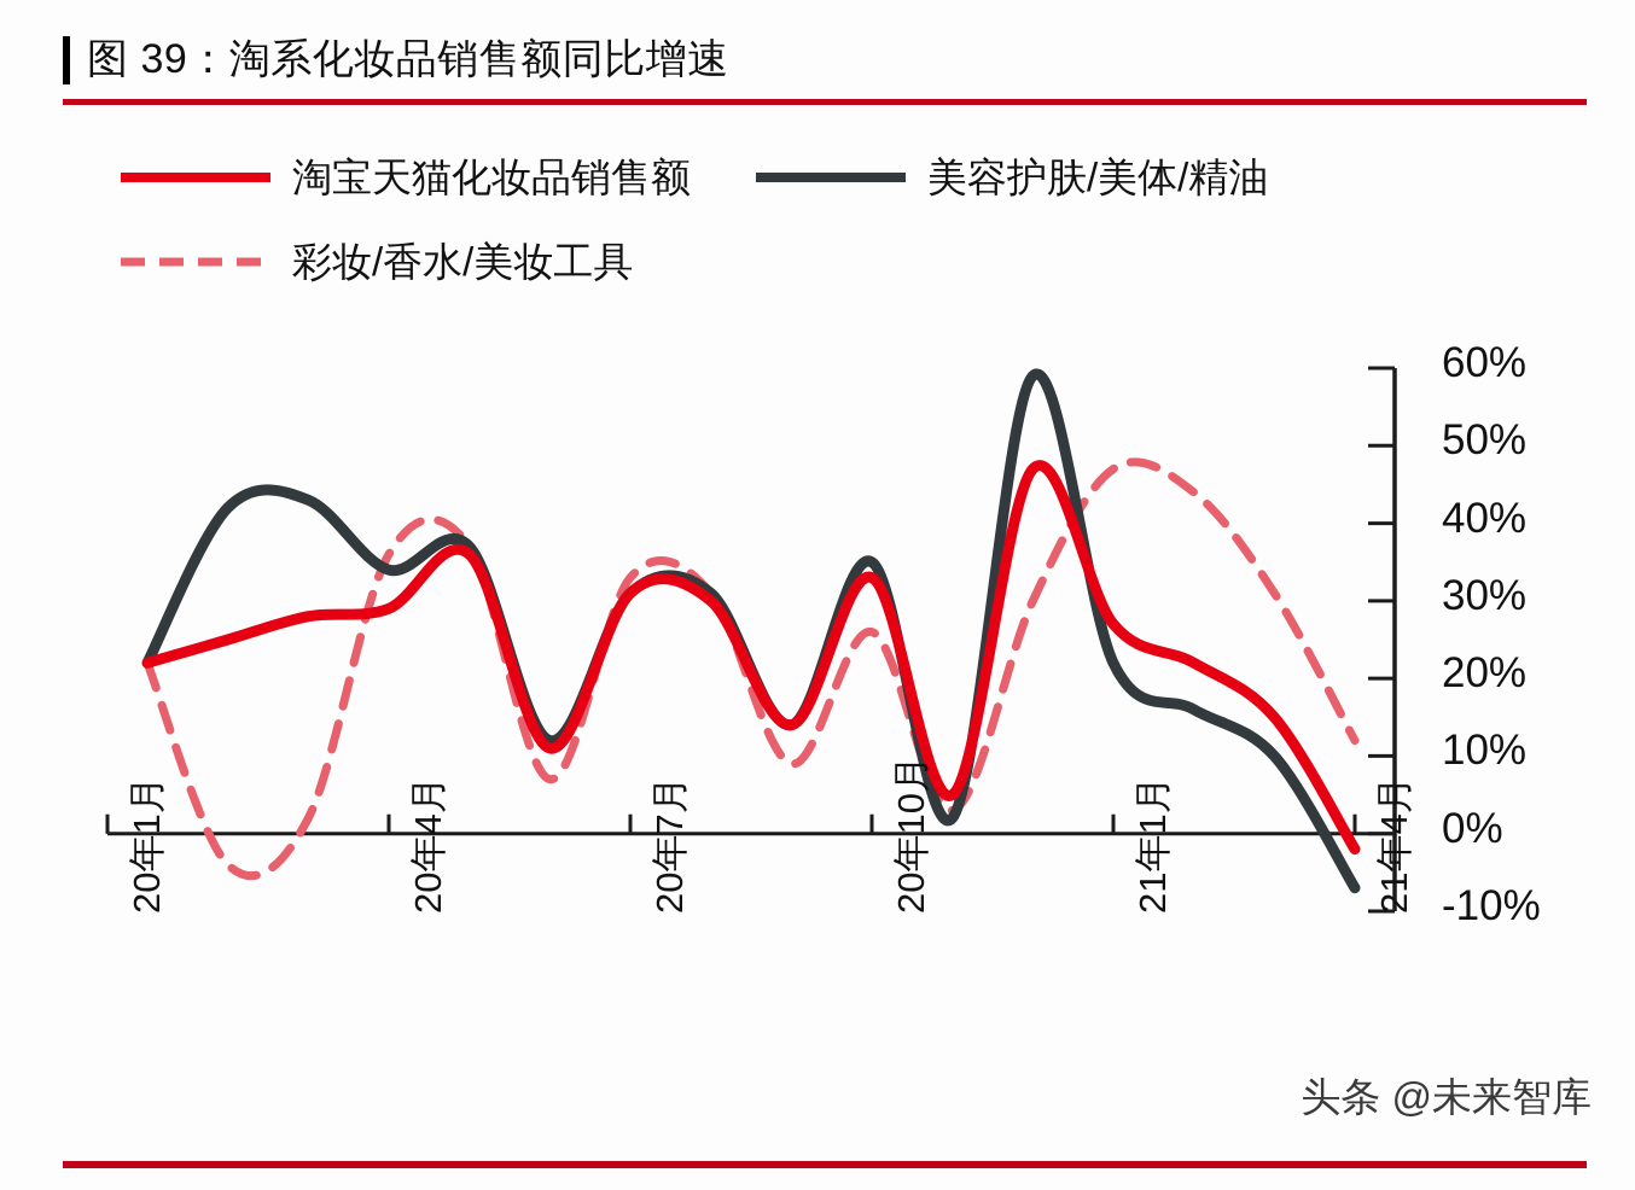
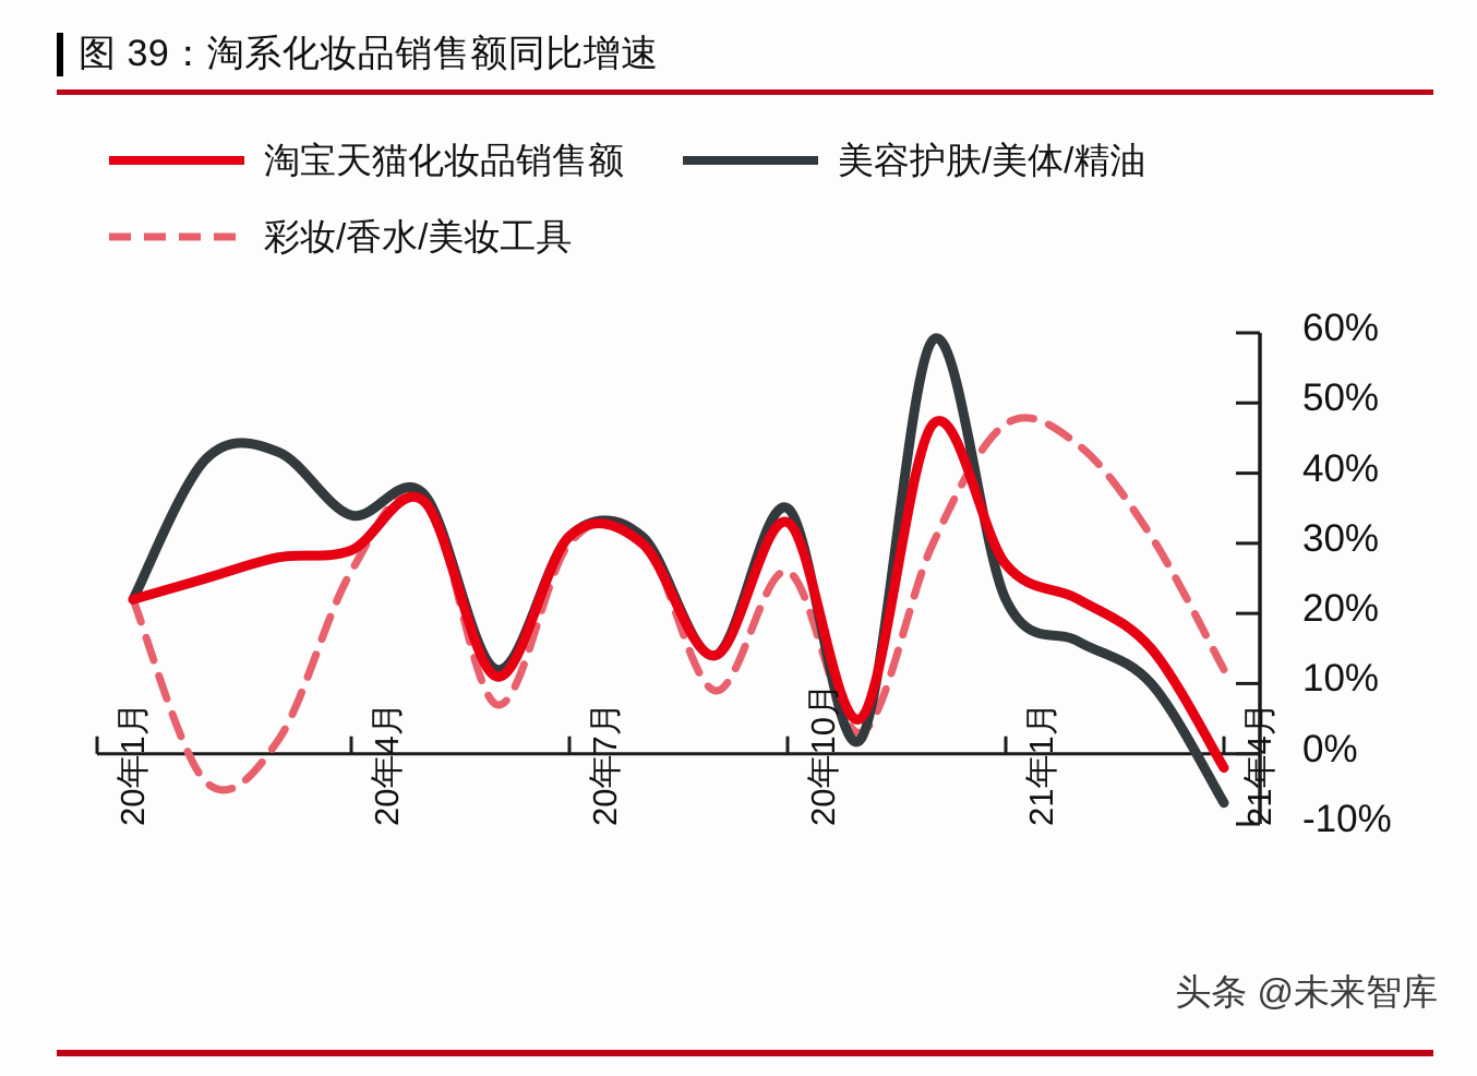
彩妆/香水/美妆工具/20年4月: 36% -> 26%
彩妆/香水/美妆工具/20年7月: 33% -> 30%
